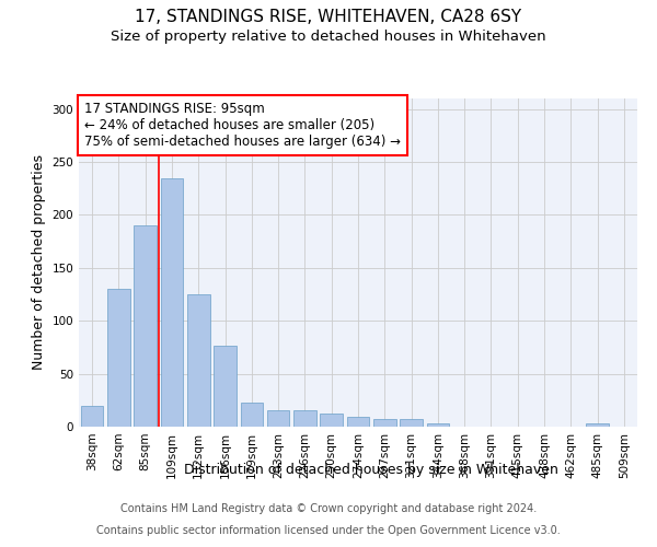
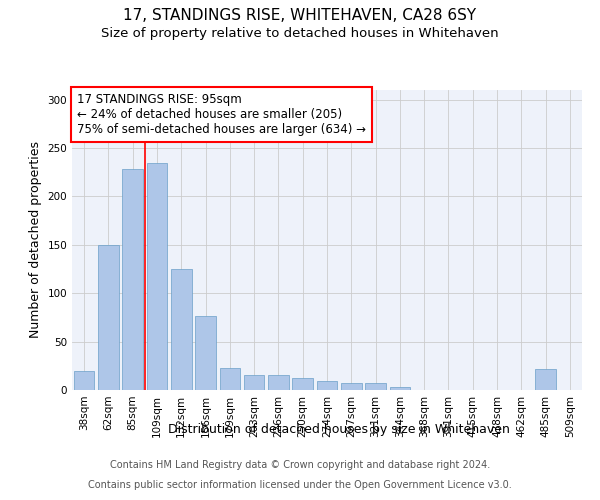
62sqm: 130 -> 150
85sqm: 190 -> 228
485sqm: 3 -> 22
